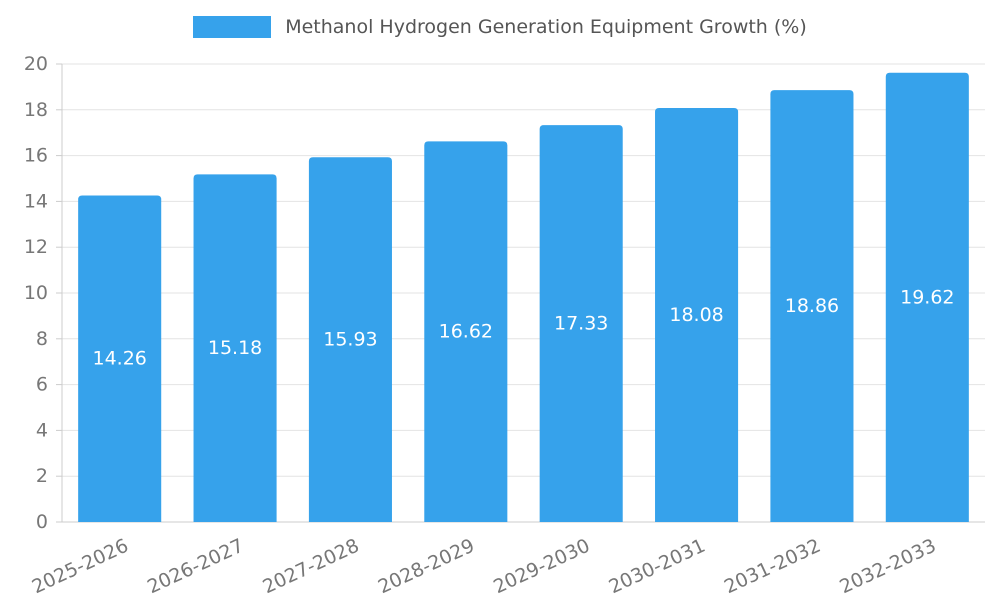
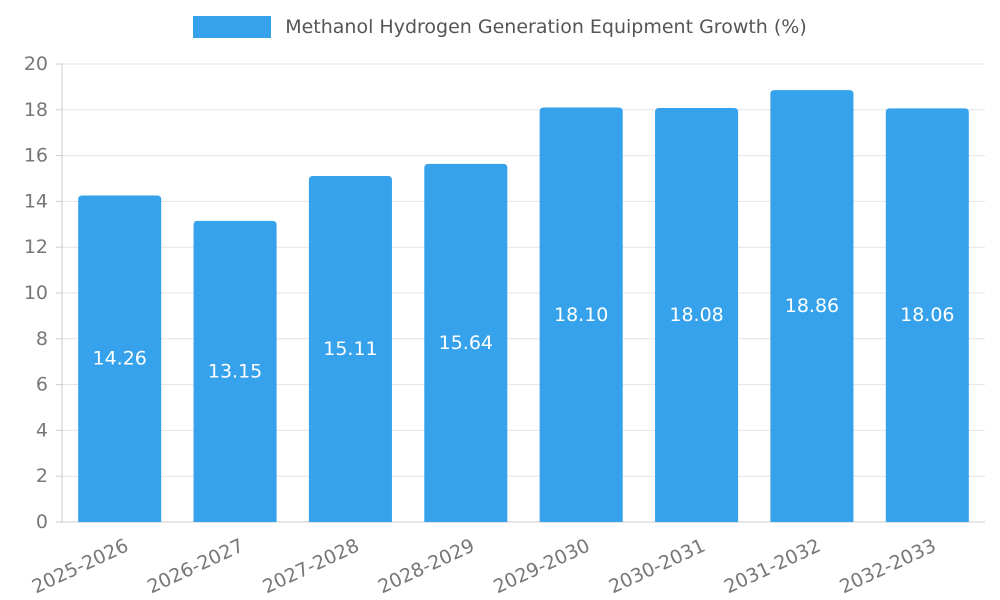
2026-2027: 15.18 -> 13.15
2027-2028: 15.93 -> 15.11
2028-2029: 16.62 -> 15.64
2029-2030: 17.33 -> 18.10
2032-2033: 19.62 -> 18.06
